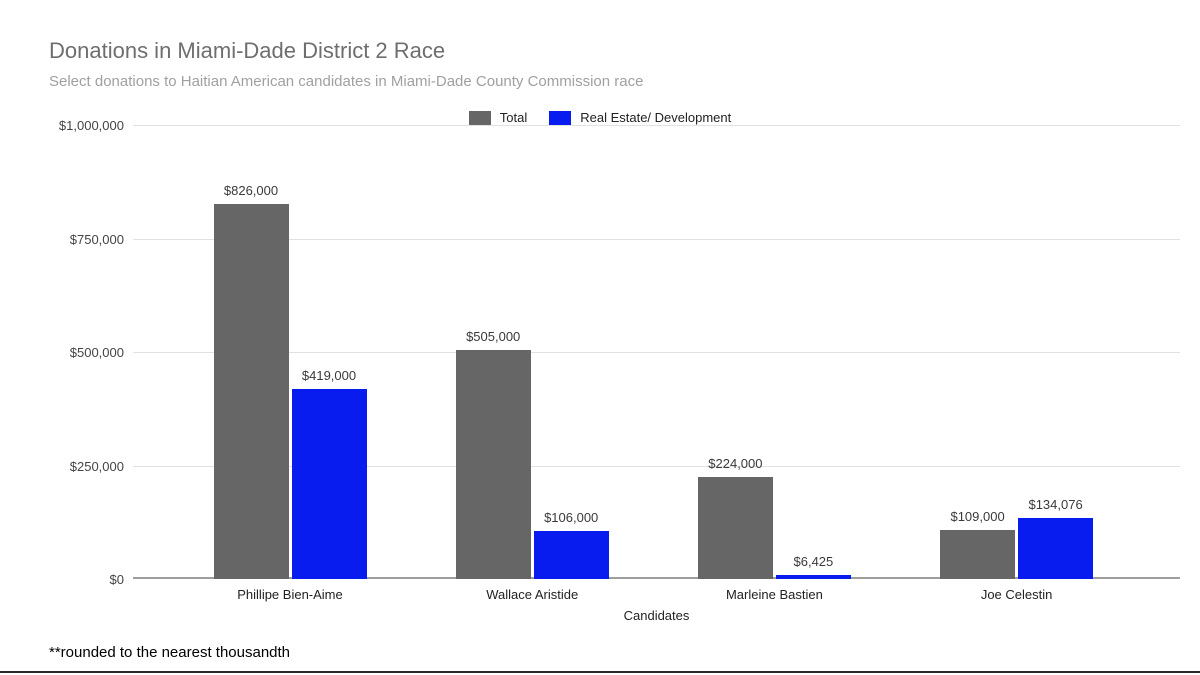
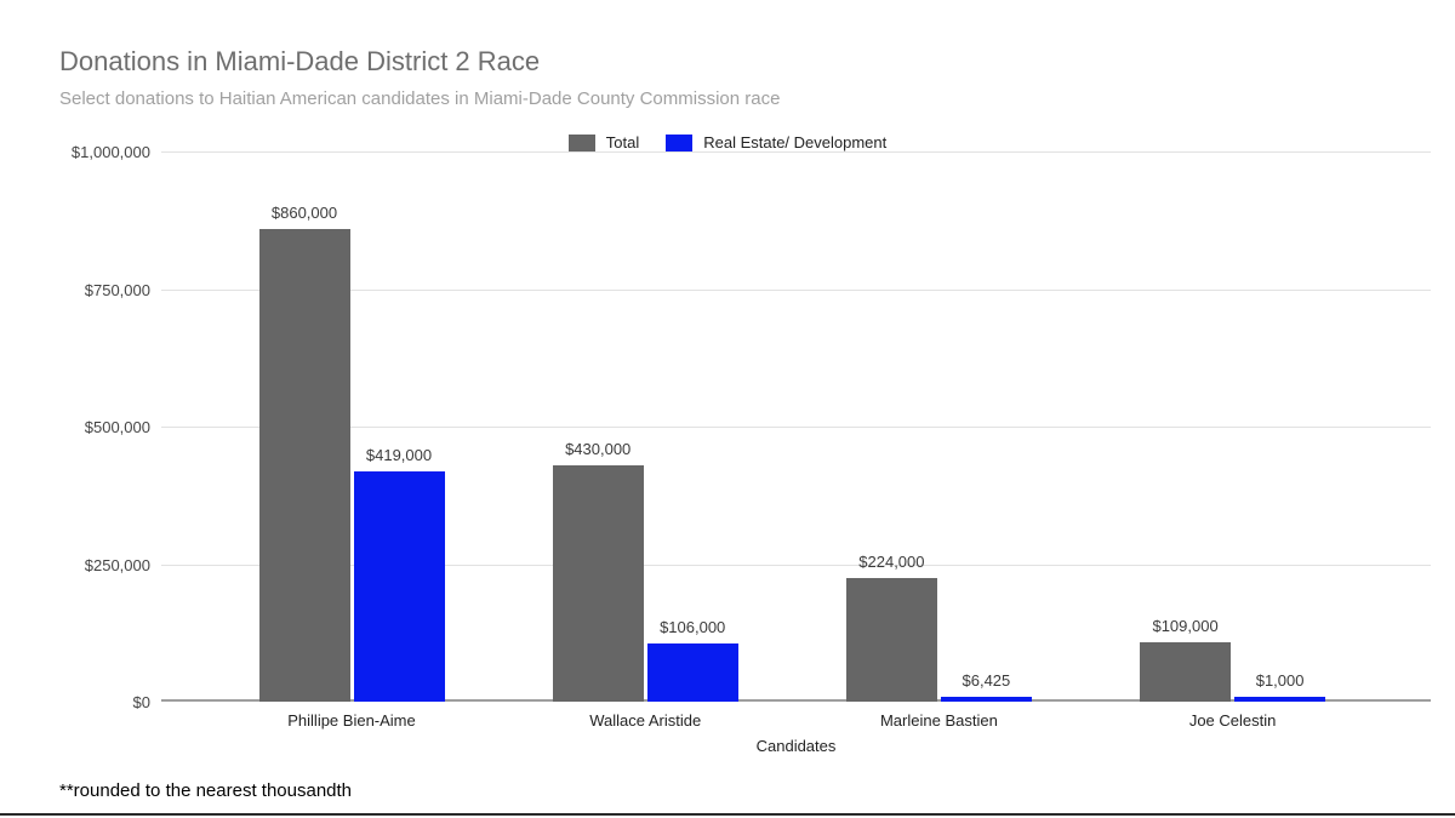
Total/Phillipe Bien-Aime: $826,000 -> $860,000
Total/Wallace Aristide: $505,000 -> $430,000
Real Estate/ Development/Joe Celestin: $134,076 -> $1,000
